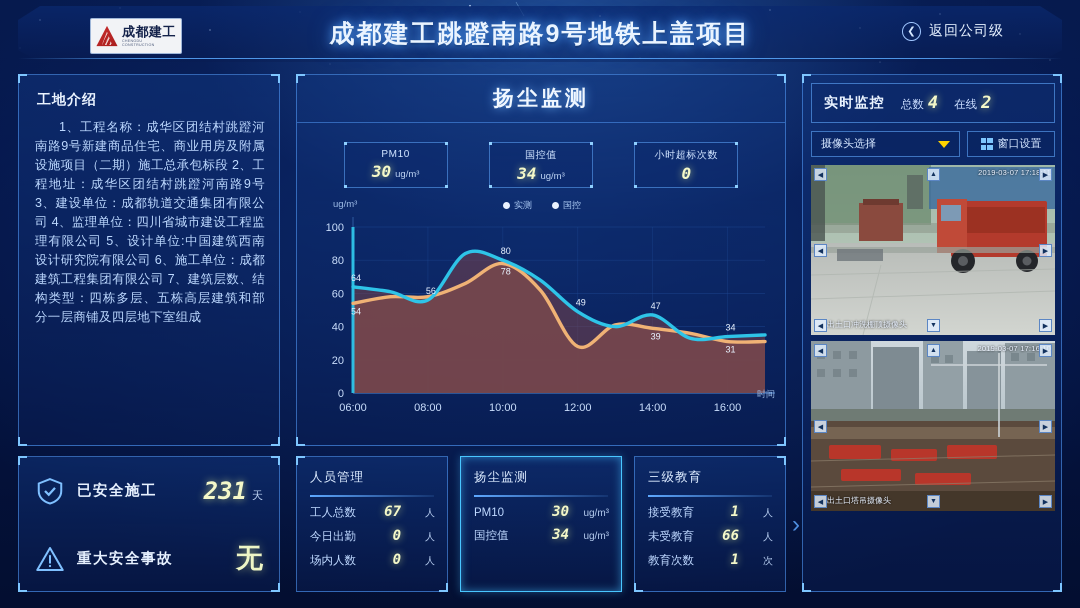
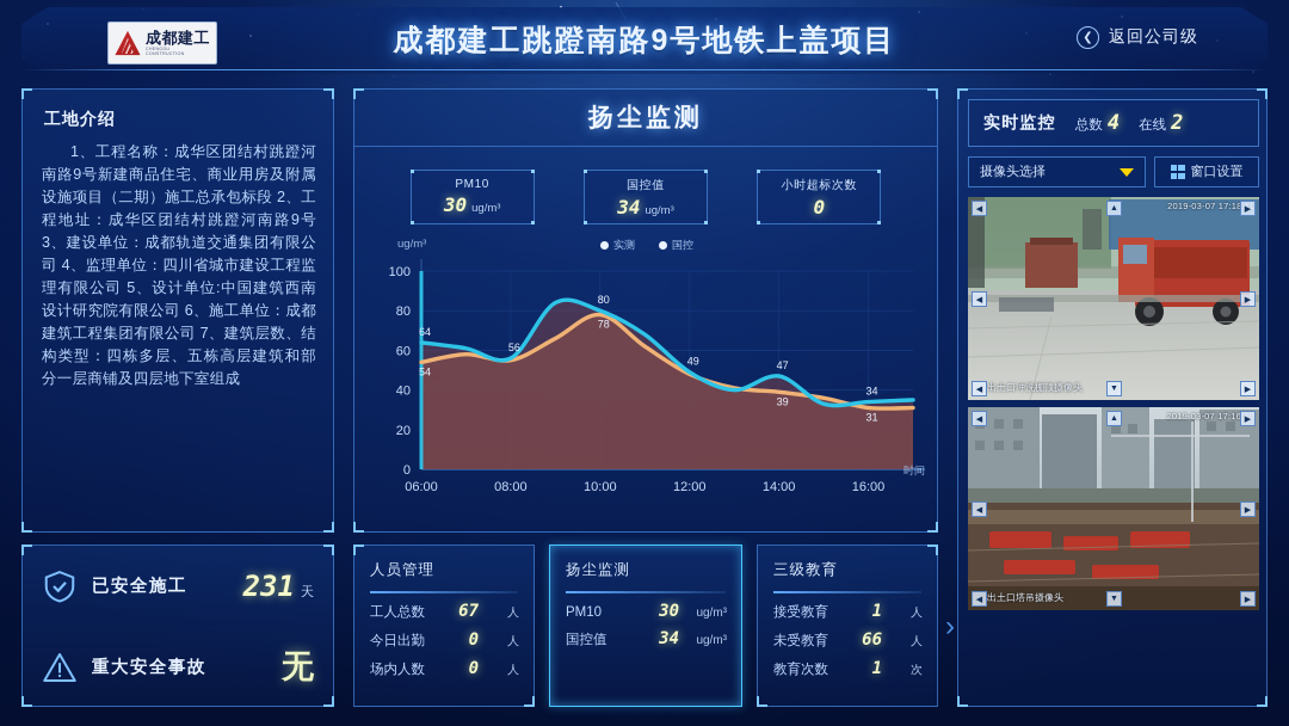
国控/08:00: 58 -> 55
国控/12:00: 28 -> 48
